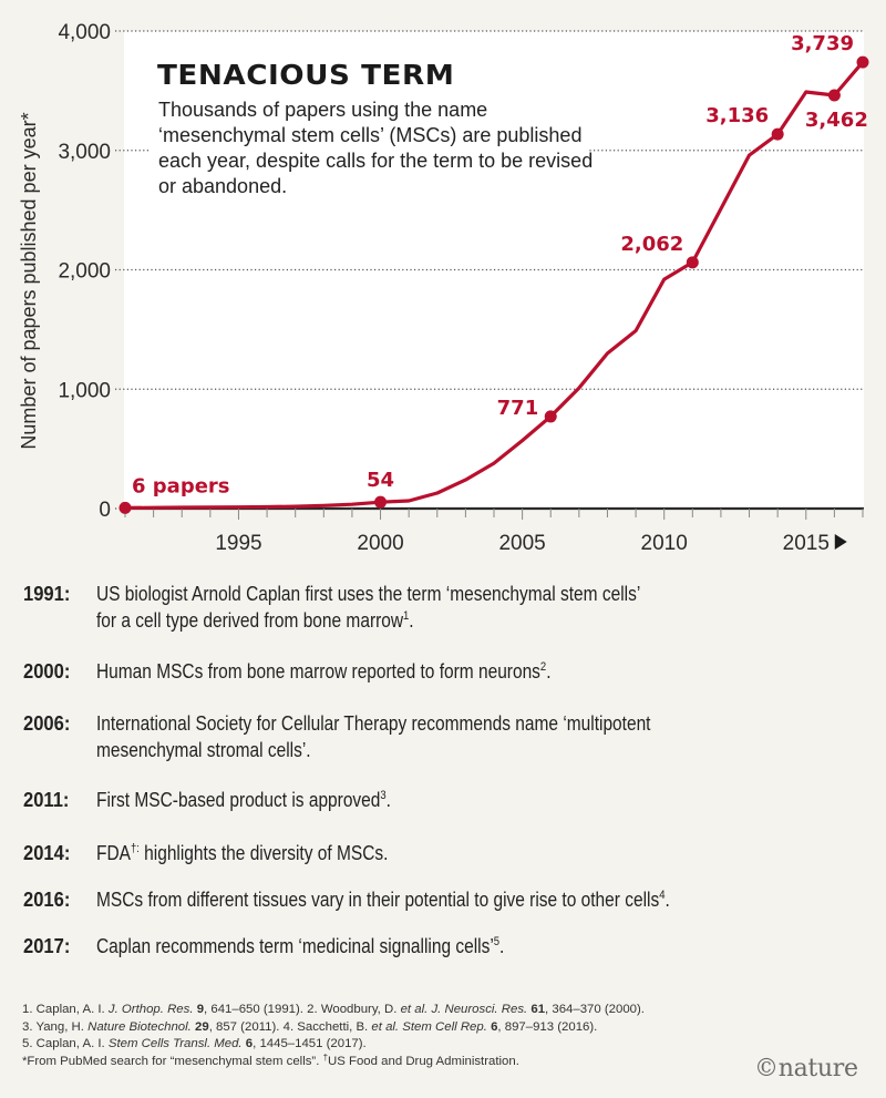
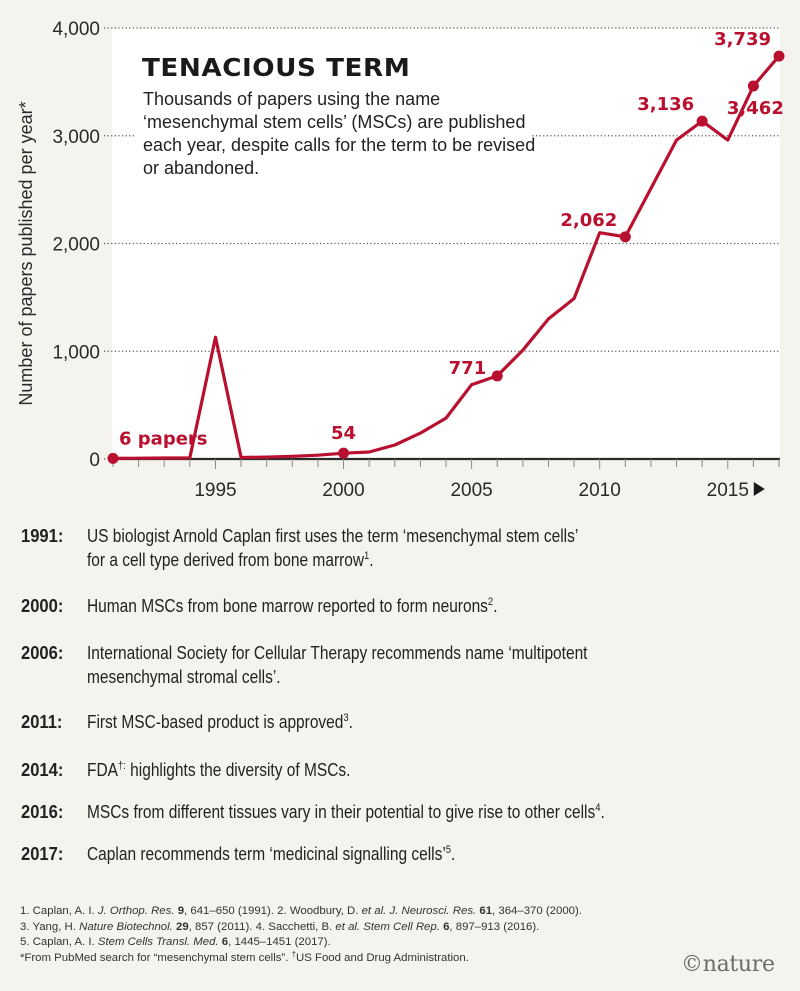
1995: 10 -> 1130
2005: 570 -> 690
2010: 1920 -> 2100
2015: 3490 -> 2960
